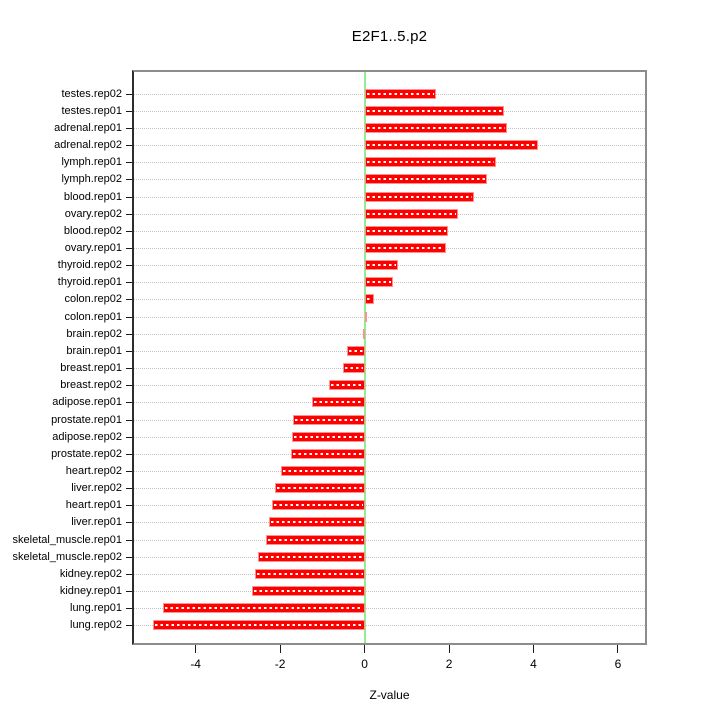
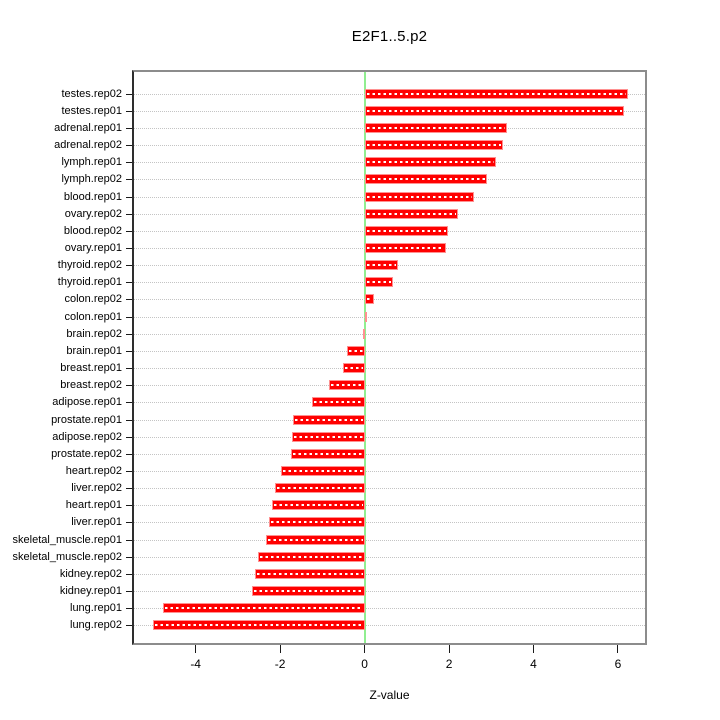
testes.rep02: 1.7 -> 6.2
testes.rep01: 3.3 -> 6.1
adrenal.rep02: 4.1 -> 3.3
